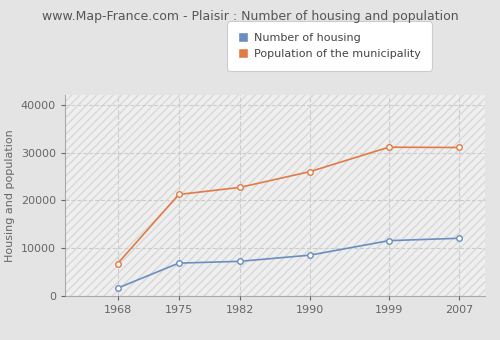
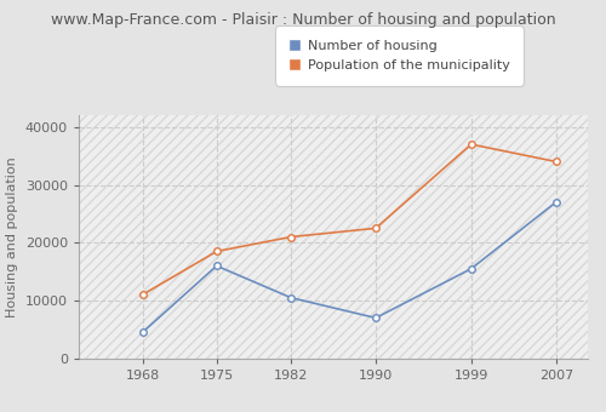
Number of housing/1968: 1600 -> 4500
Population of the municipality/1968: 6700 -> 11000
Number of housing/1975: 6800 -> 16000
Population of the municipality/1975: 21200 -> 18500
Number of housing/1982: 7200 -> 10500
Population of the municipality/1982: 22700 -> 21000
Number of housing/1990: 8500 -> 7000
Population of the municipality/1990: 26000 -> 22500
Number of housing/1999: 11500 -> 15500
Population of the municipality/1999: 31100 -> 37000
Number of housing/2007: 12000 -> 27000
Population of the municipality/2007: 31100 -> 34000
